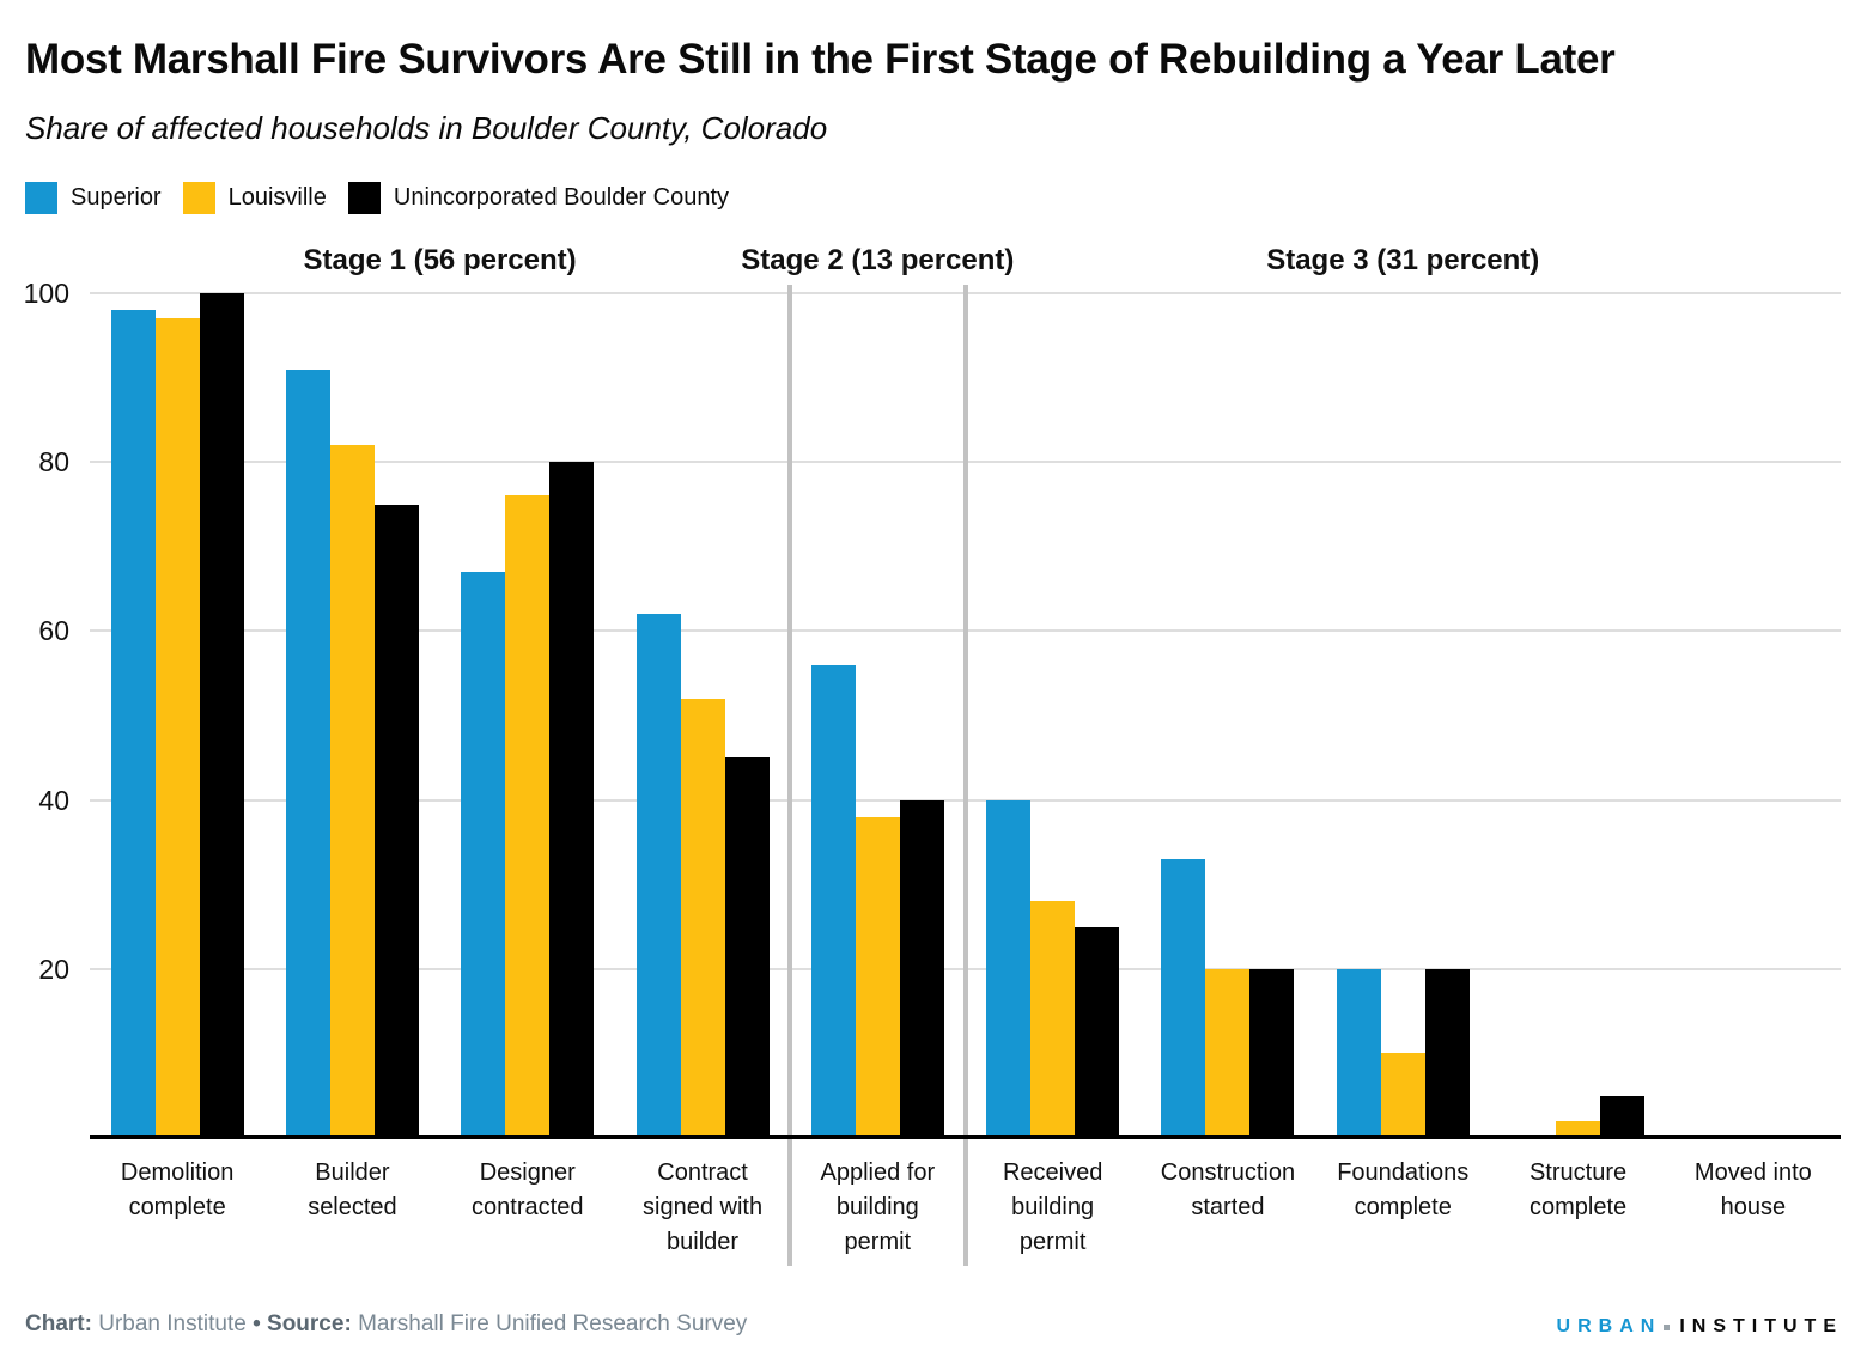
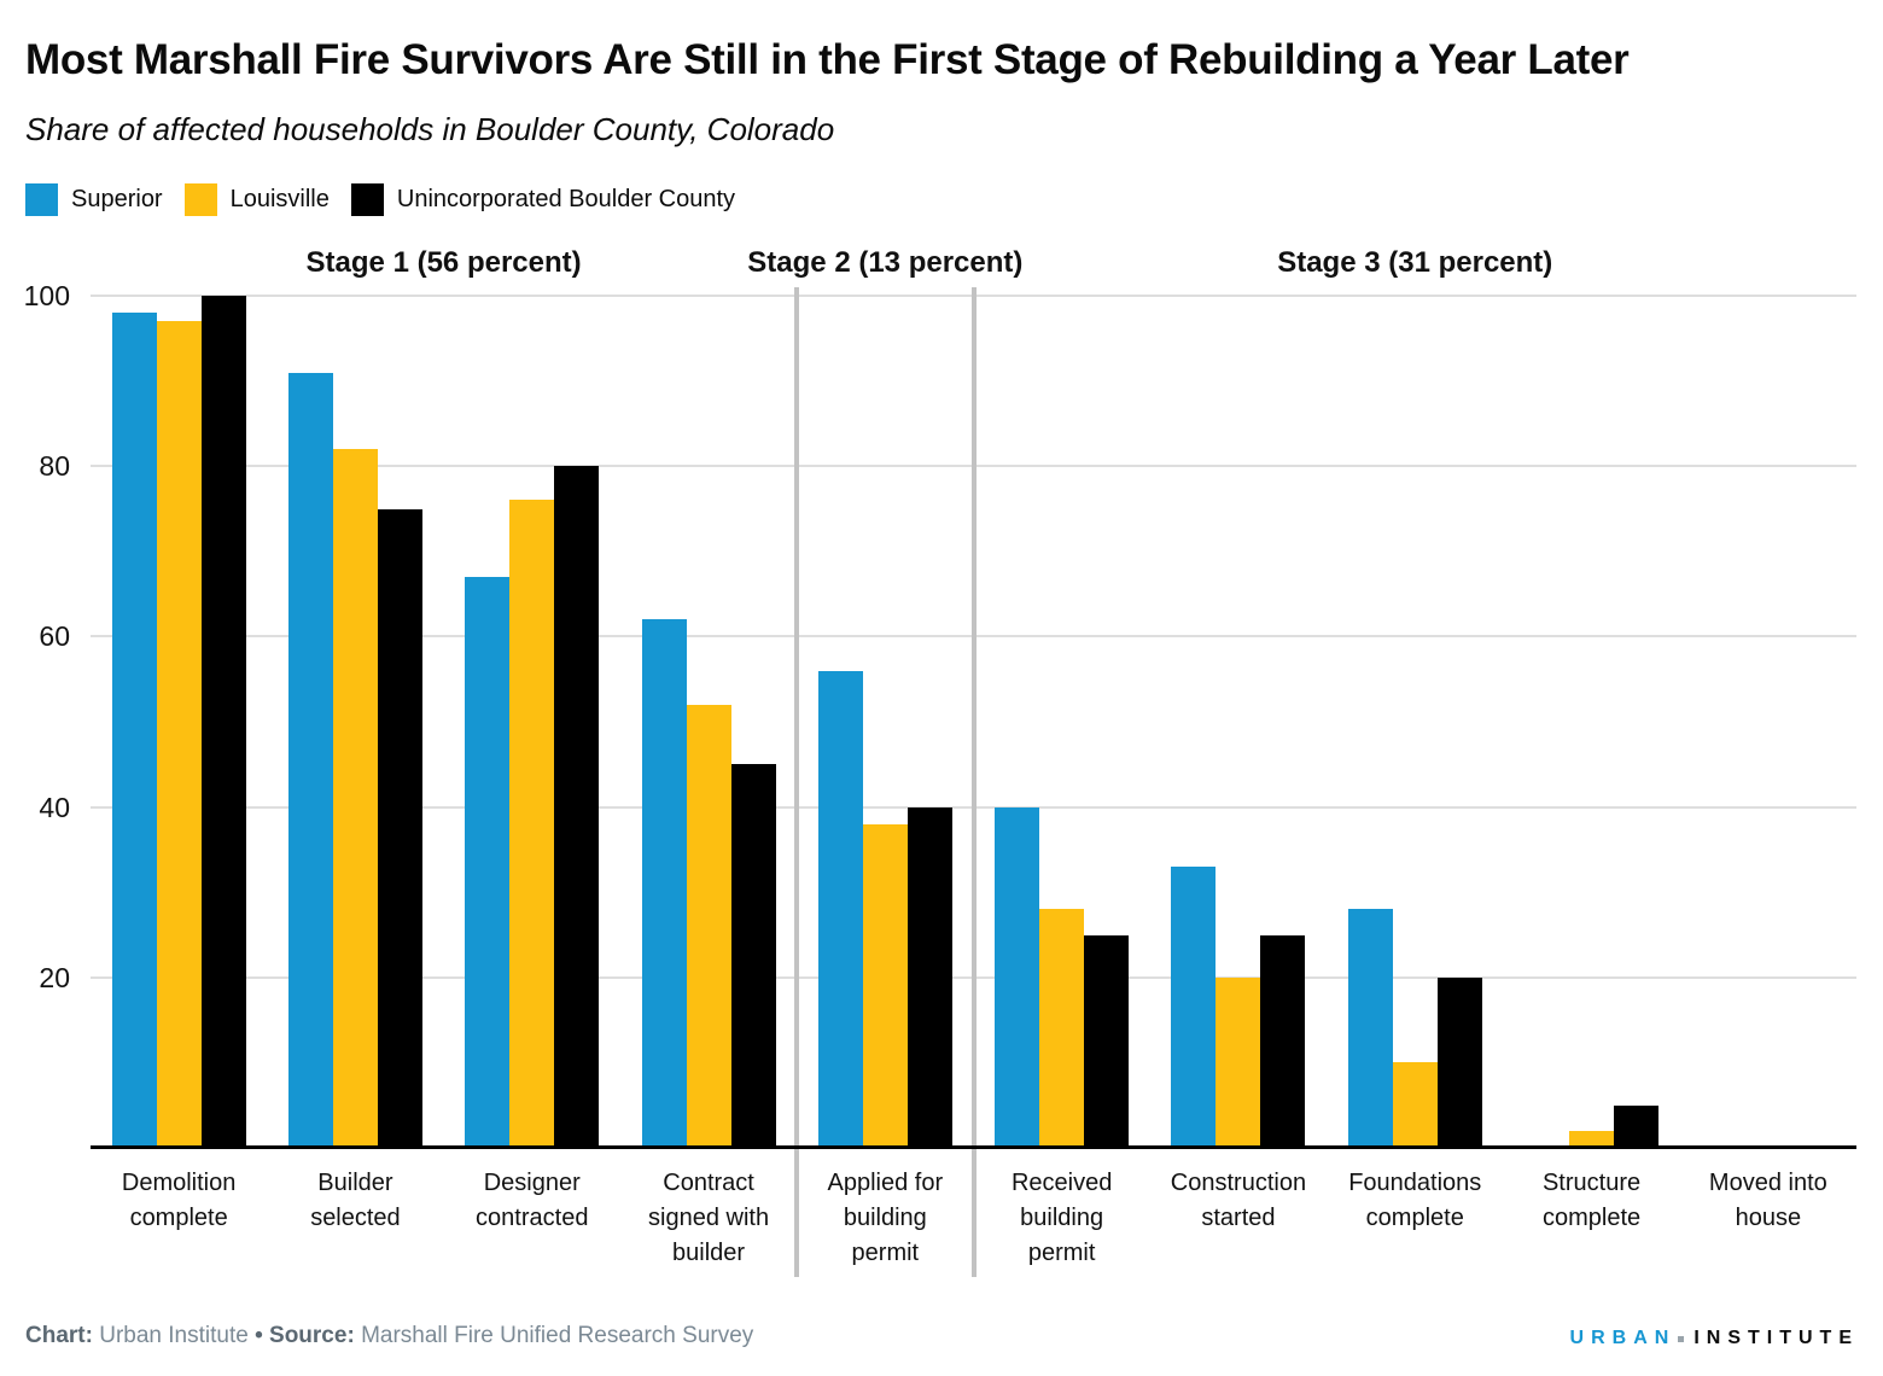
Unincorporated Boulder County/Construction started: 20 -> 25
Superior/Foundations complete: 20 -> 28
